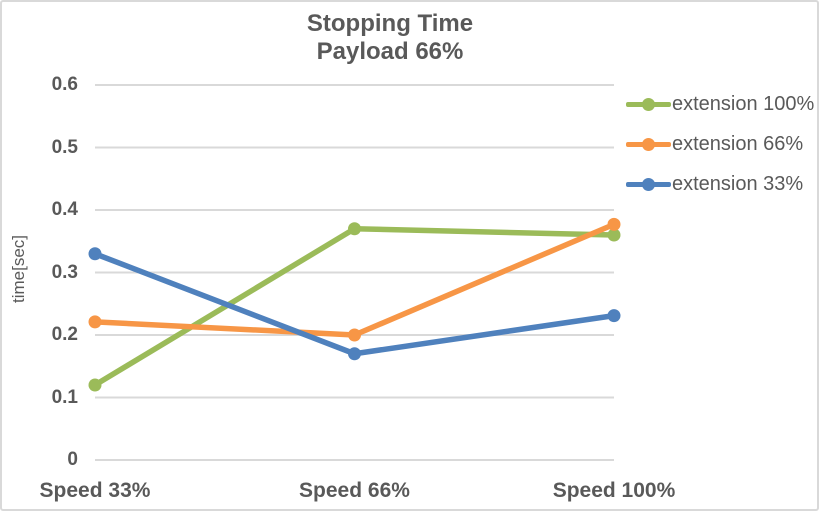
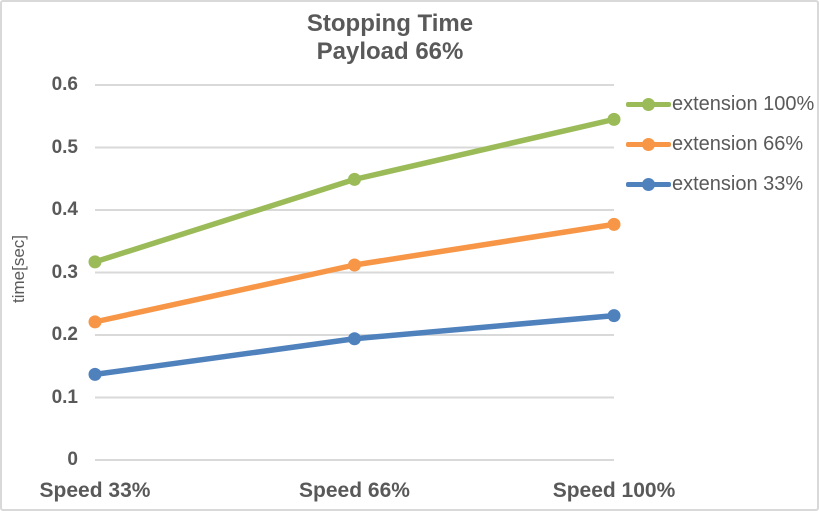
extension 100%/Speed 33%: 0.12 -> 0.32
extension 33%/Speed 33%: 0.33 -> 0.14
extension 100%/Speed 66%: 0.37 -> 0.45
extension 66%/Speed 66%: 0.20 -> 0.31
extension 33%/Speed 66%: 0.17 -> 0.19
extension 100%/Speed 100%: 0.36 -> 0.55
